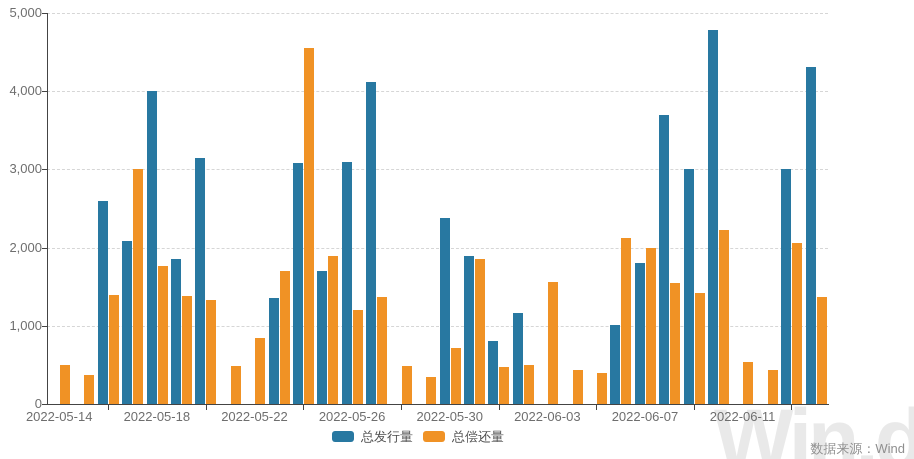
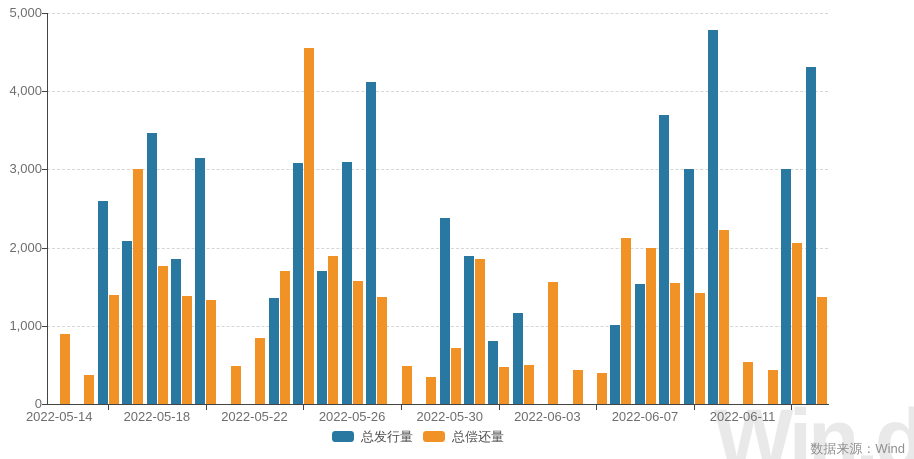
总偿还量/2022-05-14: 500 -> 900
总发行量/2022-05-18: 4000 -> 3500
总偿还量/2022-05-26: 1200 -> 1600
总发行量/2022-06-07: 1800 -> 1500
